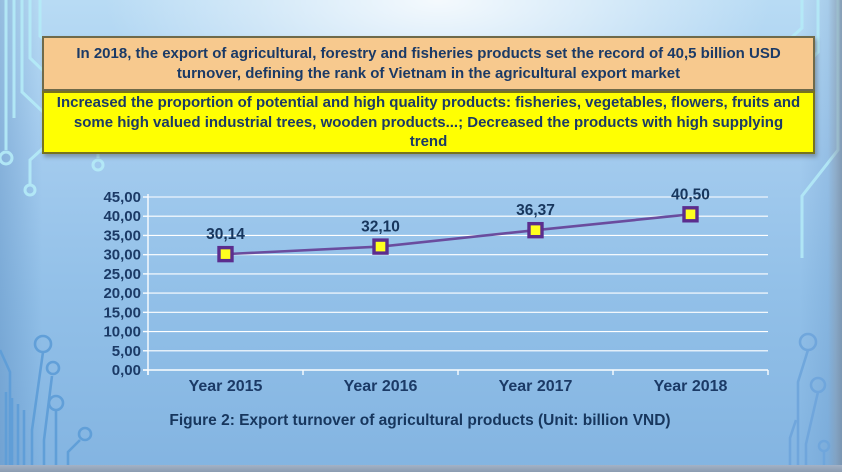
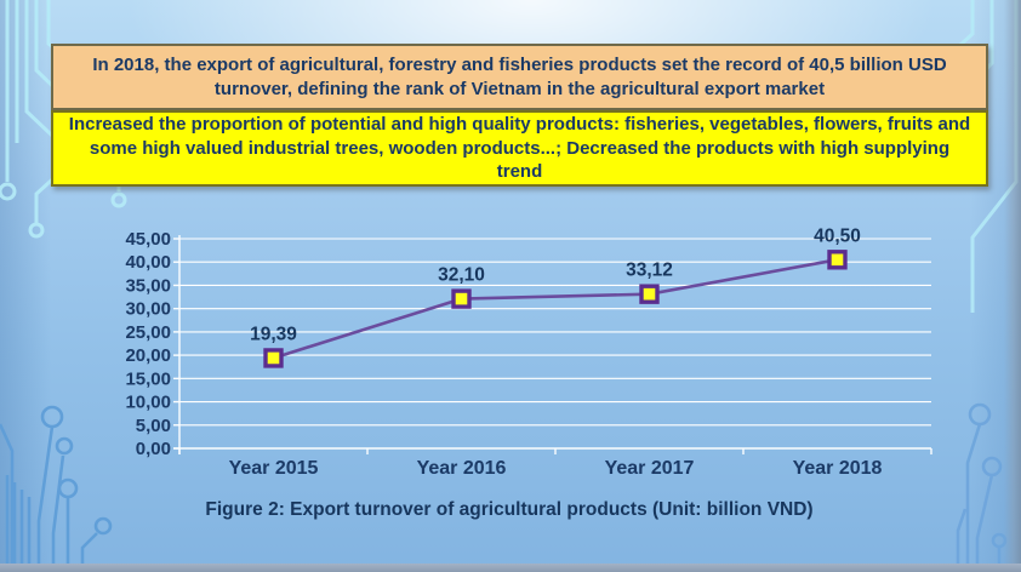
Year 2015: 30,14 -> 19,39
Year 2017: 36,37 -> 33,12
